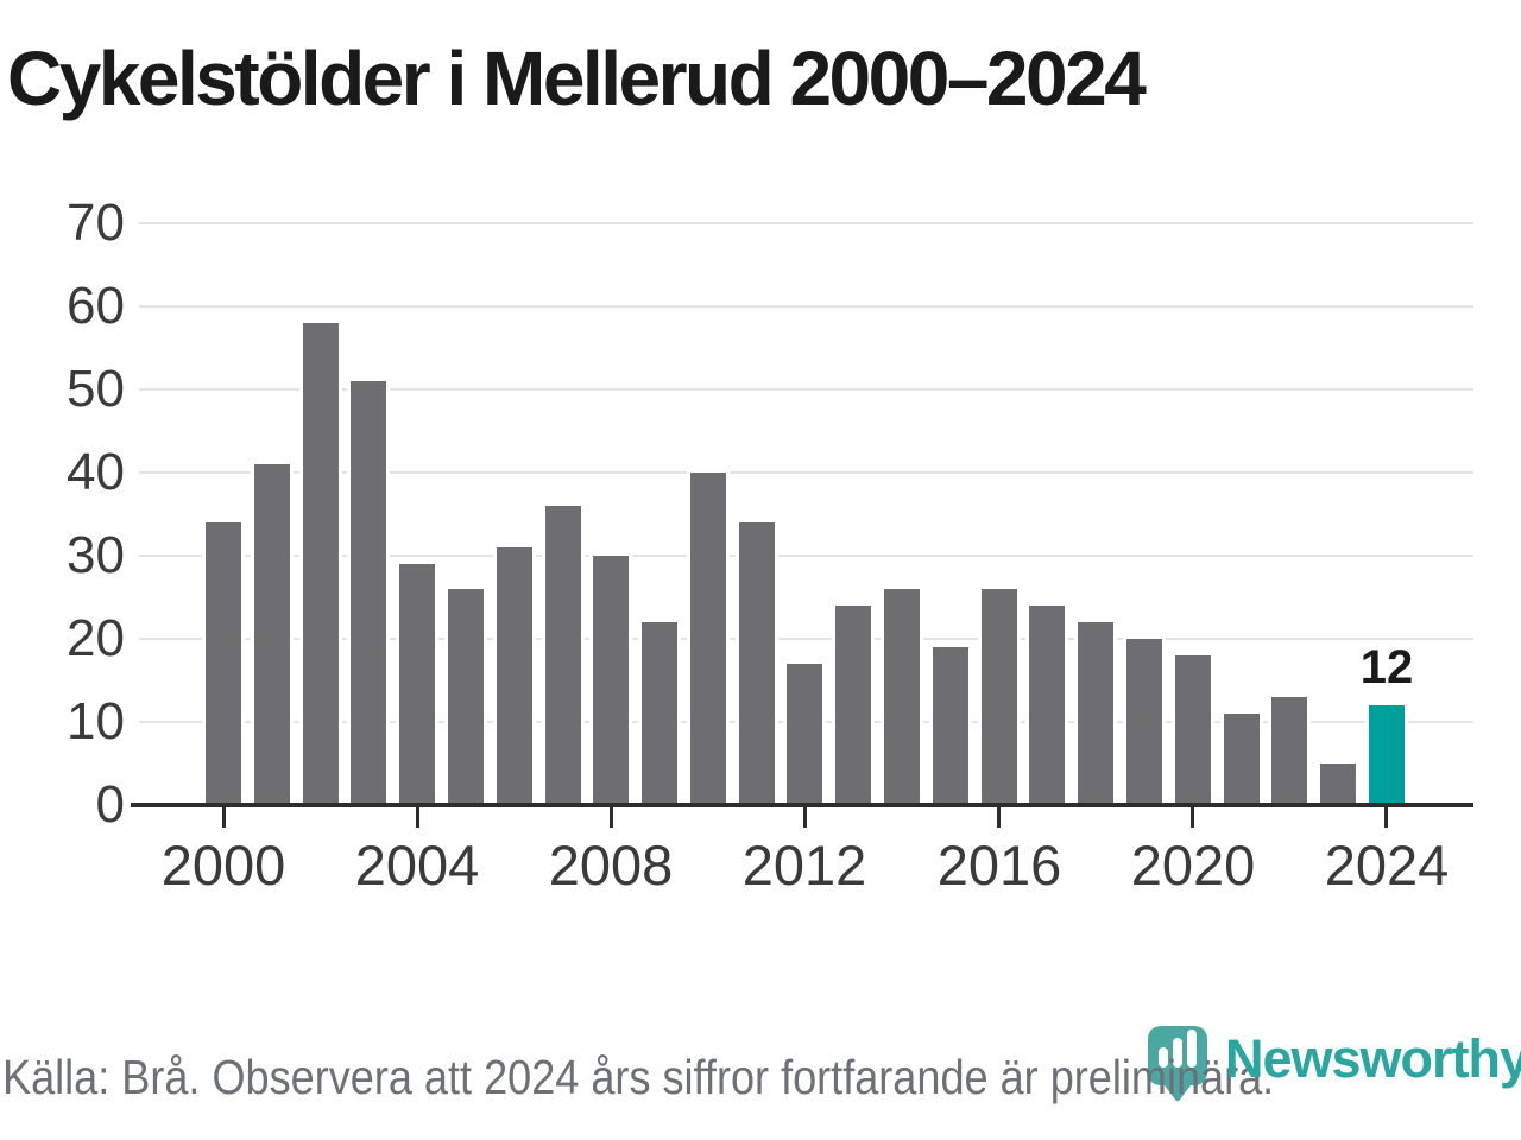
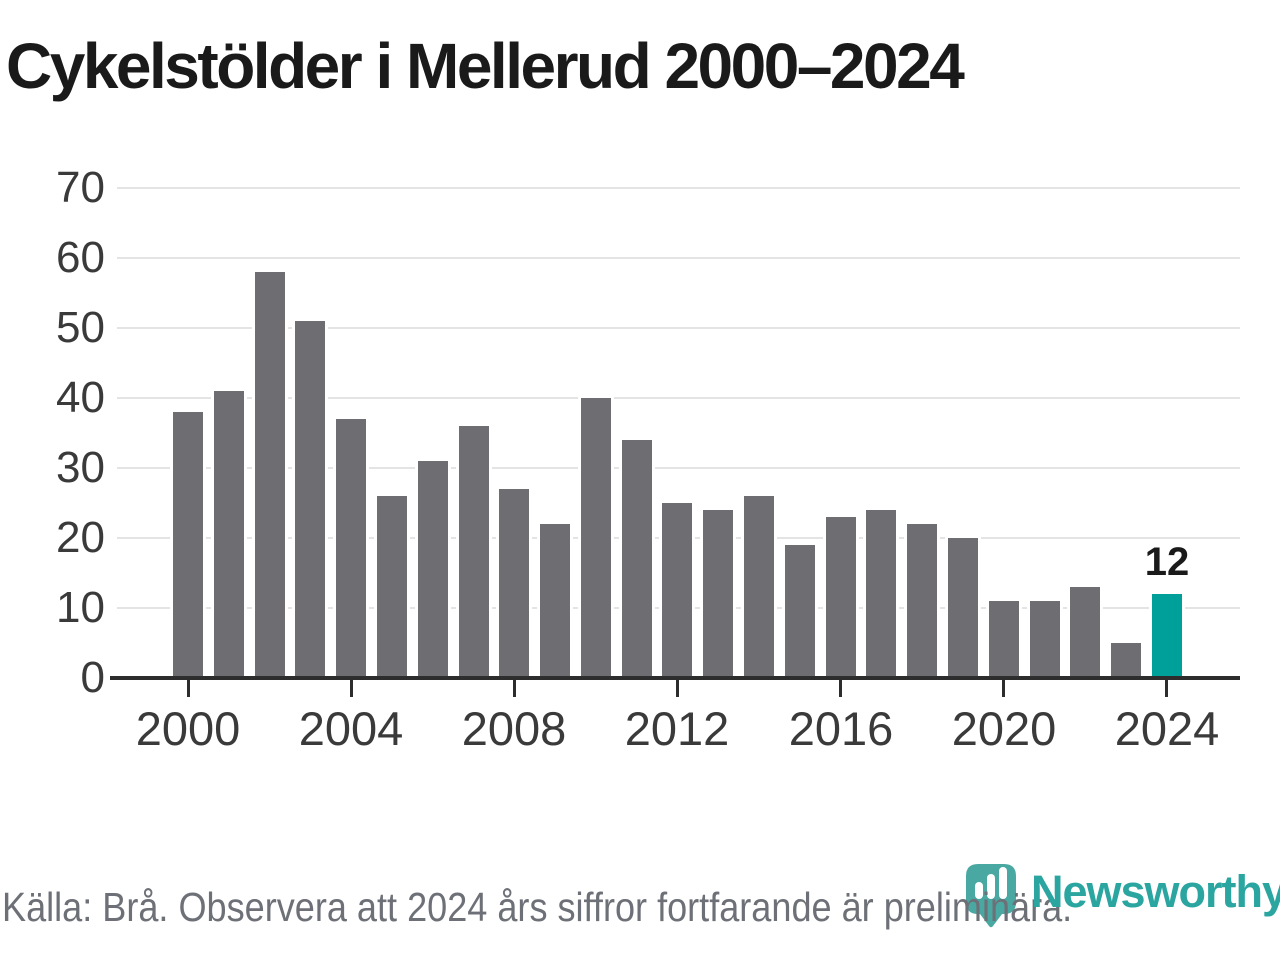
2000: 34 -> 38
2004: 29 -> 37
2008: 30 -> 27
2012: 17 -> 25
2016: 26 -> 23
2020: 18 -> 11
